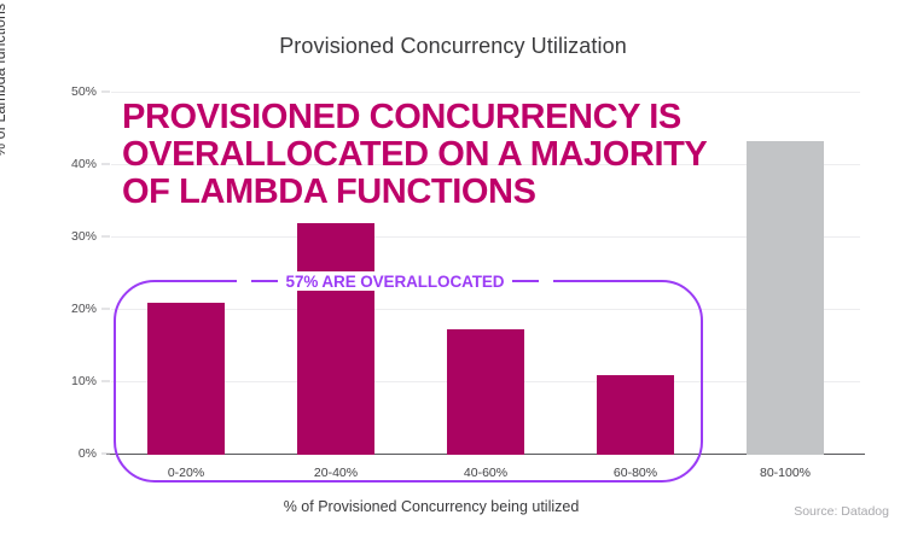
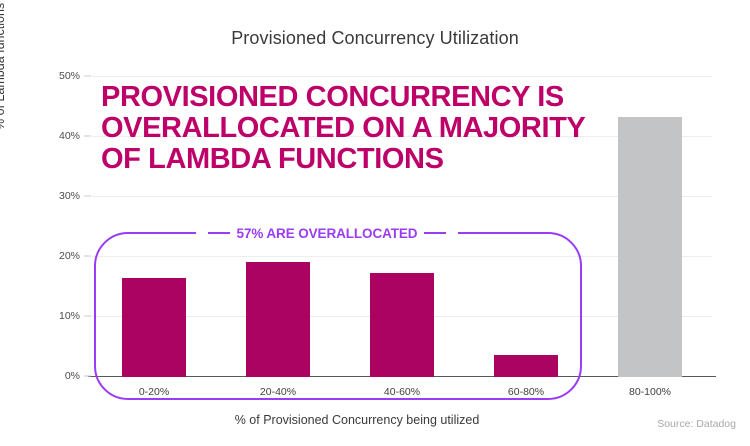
0-20%: 21% -> 16%
20-40%: 32% -> 19%
60-80%: 11% -> 4%
